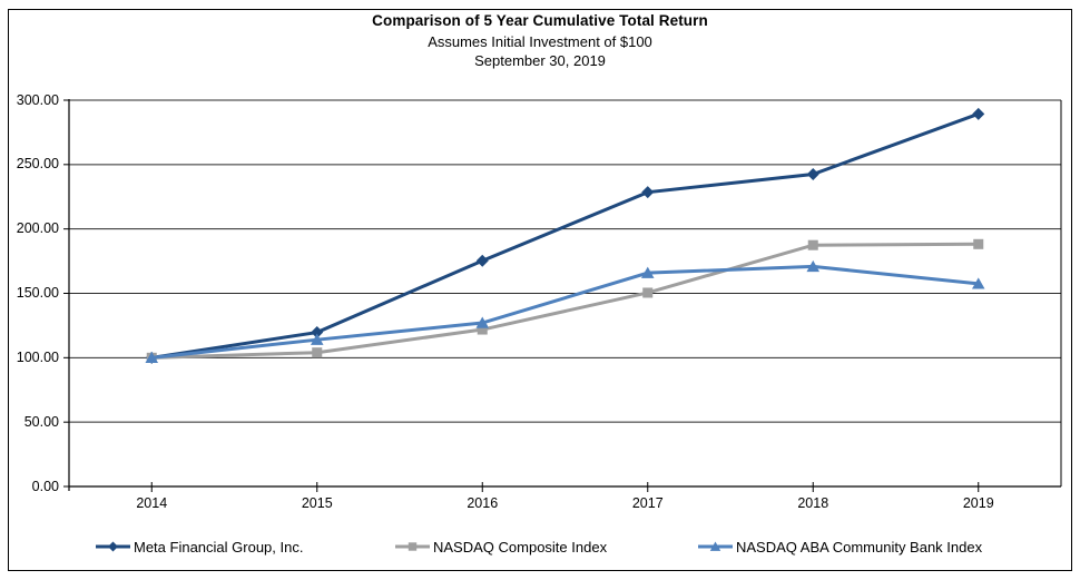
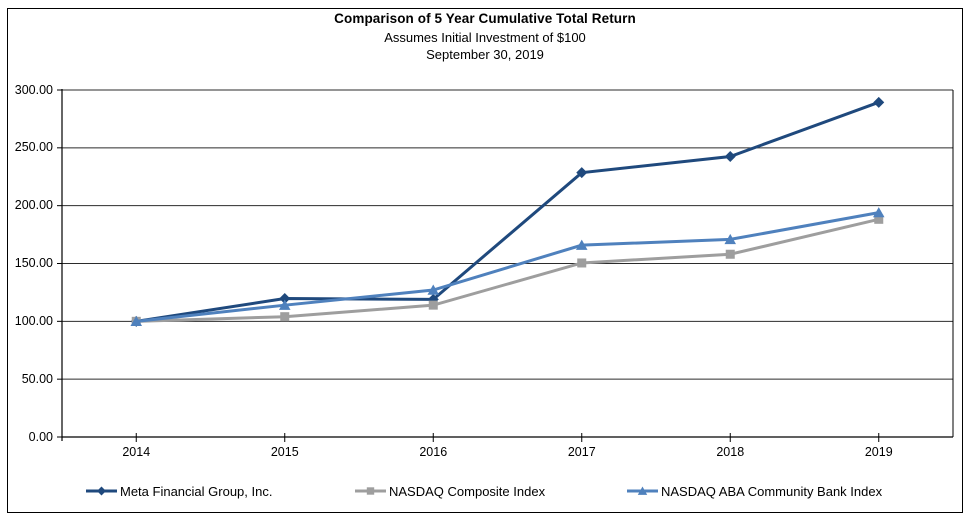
Meta Financial Group, Inc./2016: 175 -> 119
NASDAQ Composite Index/2016: 122 -> 114
NASDAQ Composite Index/2018: 187 -> 158
NASDAQ ABA Community Bank Index/2019: 157 -> 194
